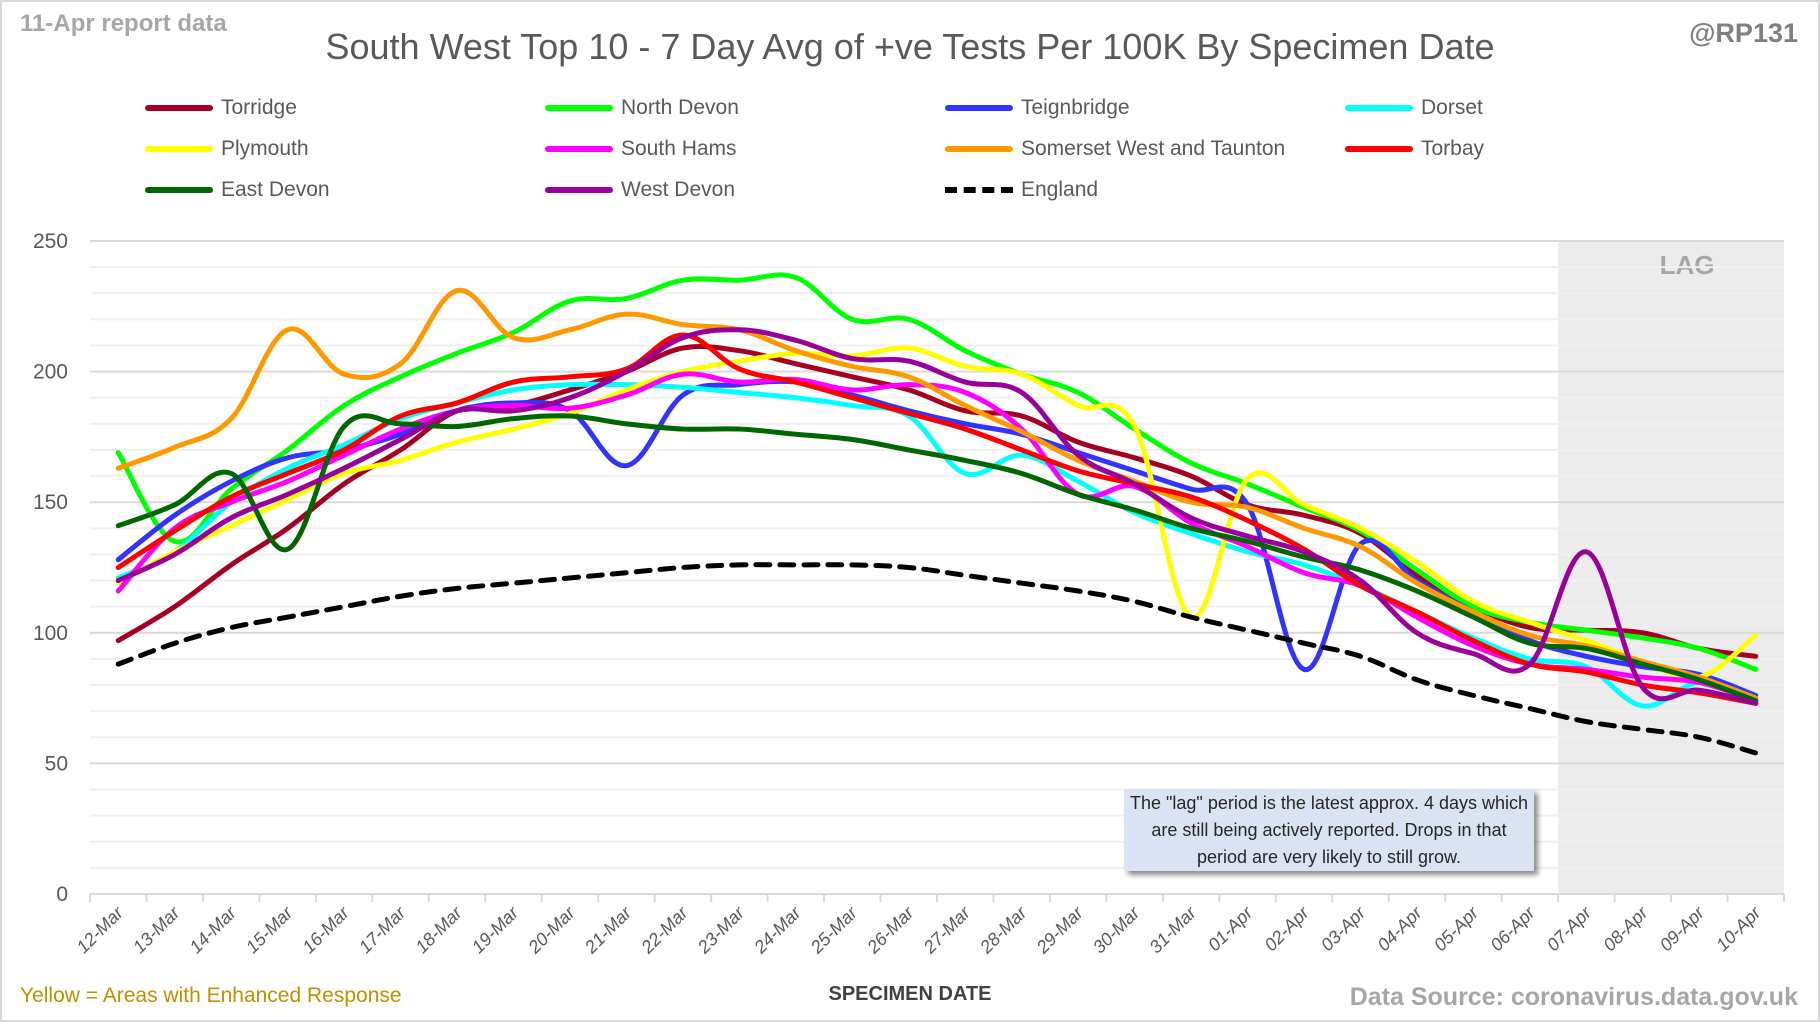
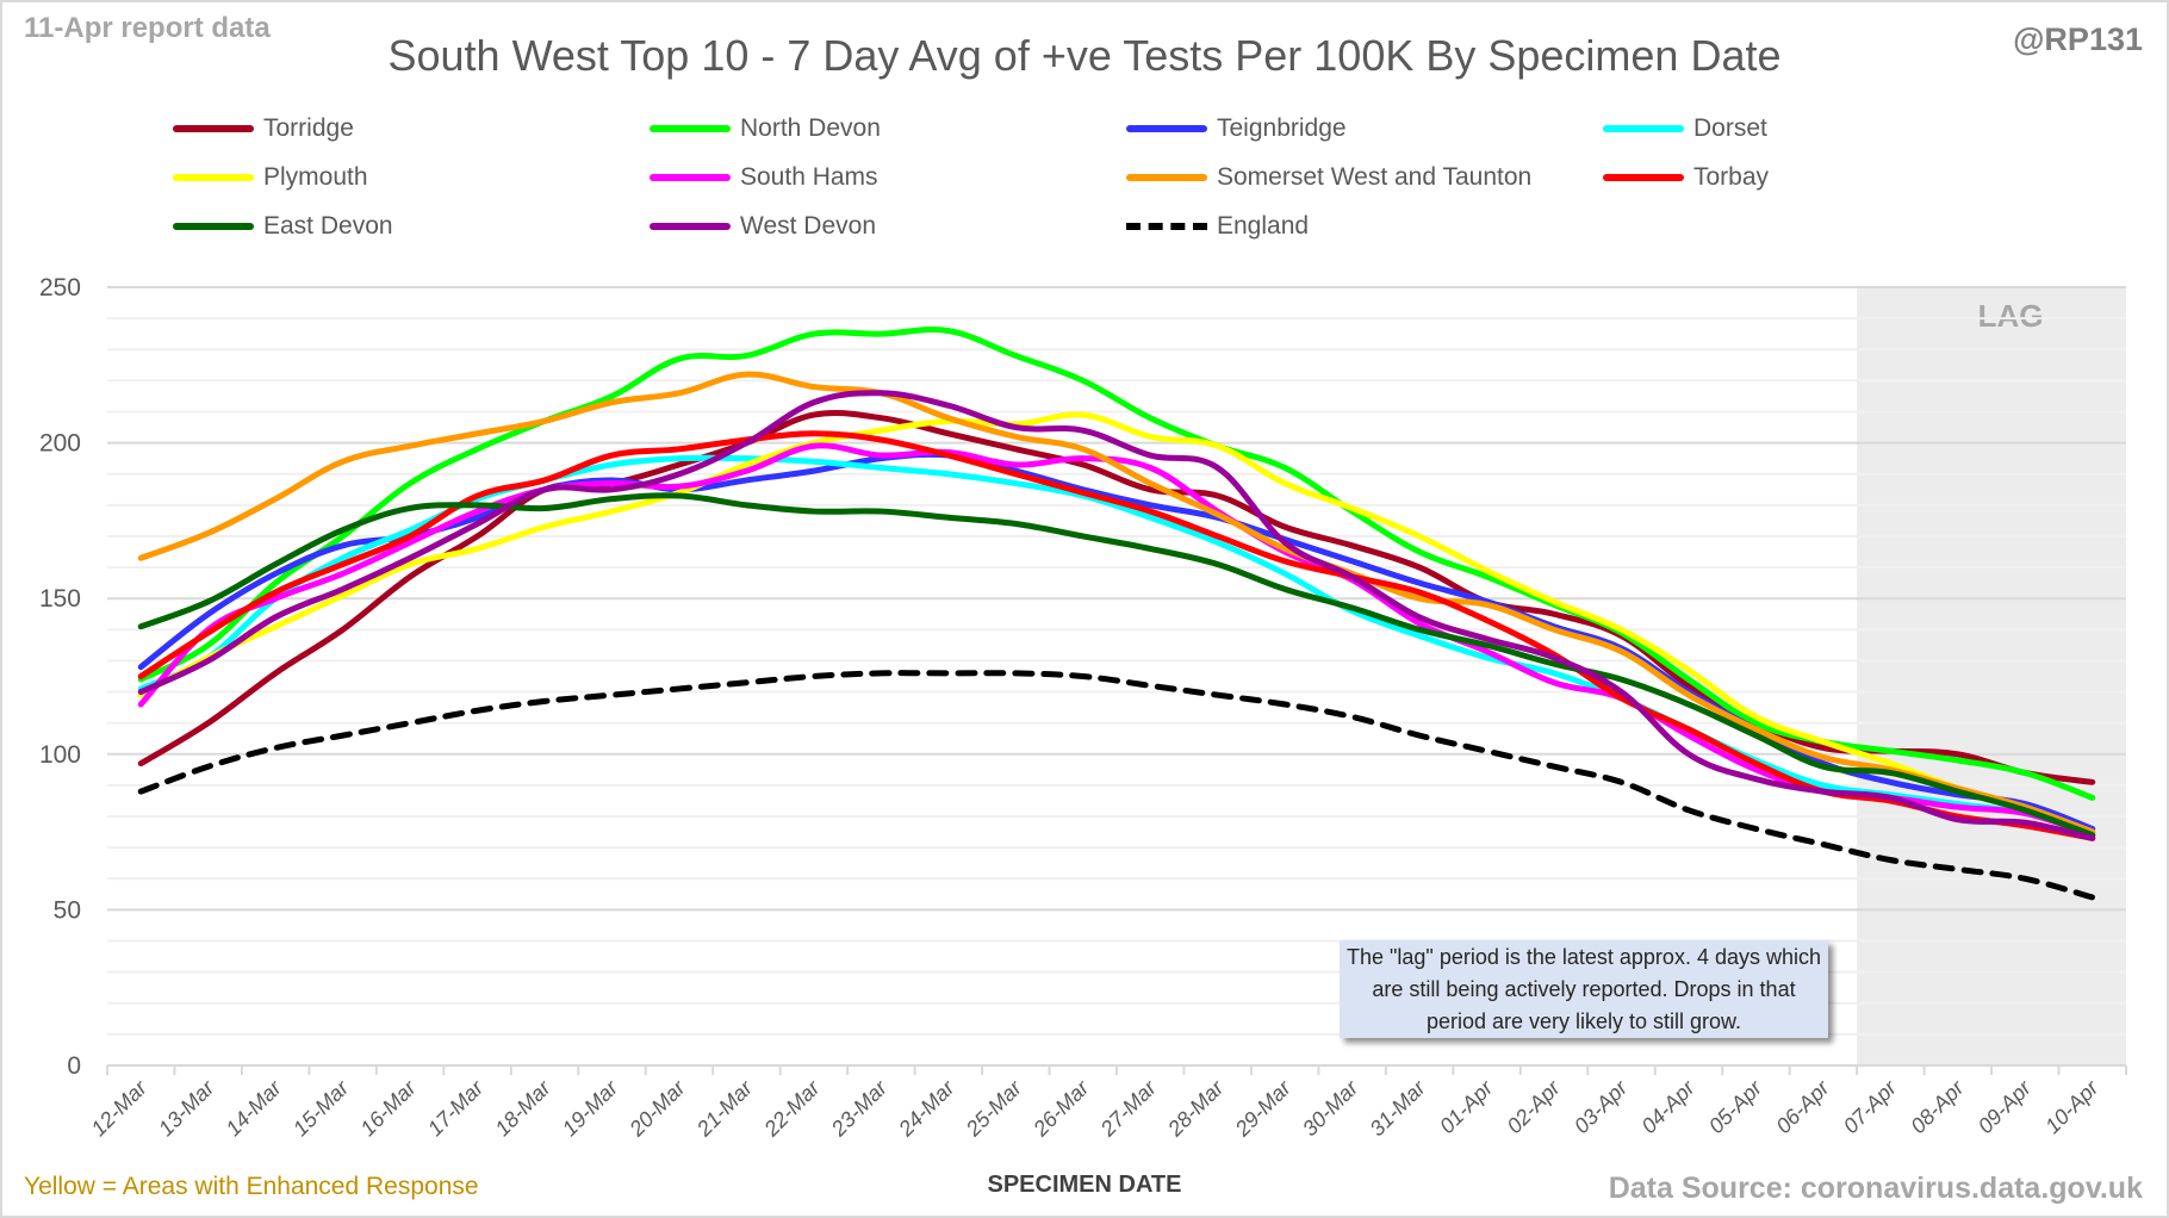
North Devon/12-Mar: 169 -> 124
Somerset West and Taunton/15-Mar: 216 -> 194
East Devon/15-Mar: 132 -> 172
Somerset West and Taunton/18-Mar: 231 -> 207
Teignbridge/21-Mar: 164 -> 188
Torbay/22-Mar: 214 -> 203
North Devon/25-Mar: 220 -> 228
Dorset/27-Mar: 161 -> 176
South Hams/29-Mar: 153 -> 165
Plymouth/31-Mar: 106 -> 170
Teignbridge/02-Apr: 86 -> 141
West Devon/07-Apr: 131 -> 86
Dorset/08-Apr: 72 -> 84
Plymouth/10-Apr: 99 -> 75
